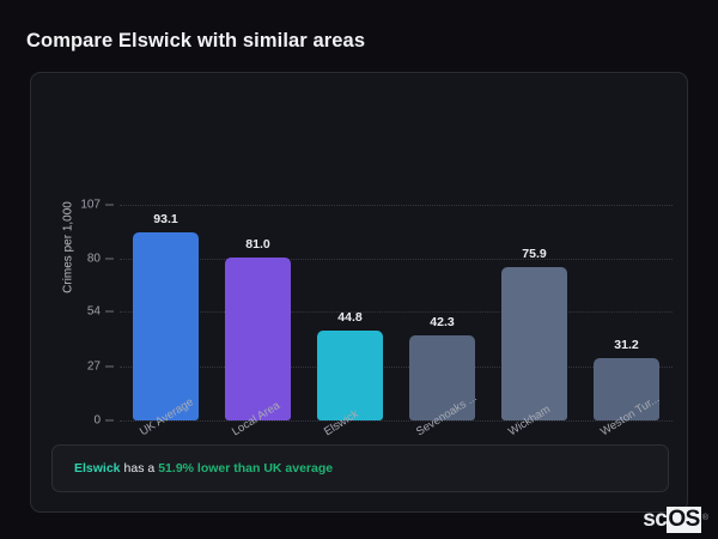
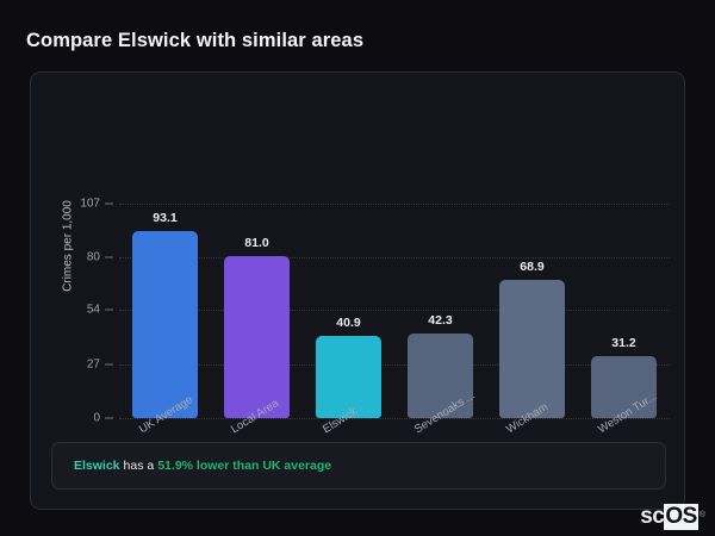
Elswick: 44.8 -> 40.9
Wickham: 75.9 -> 68.9
